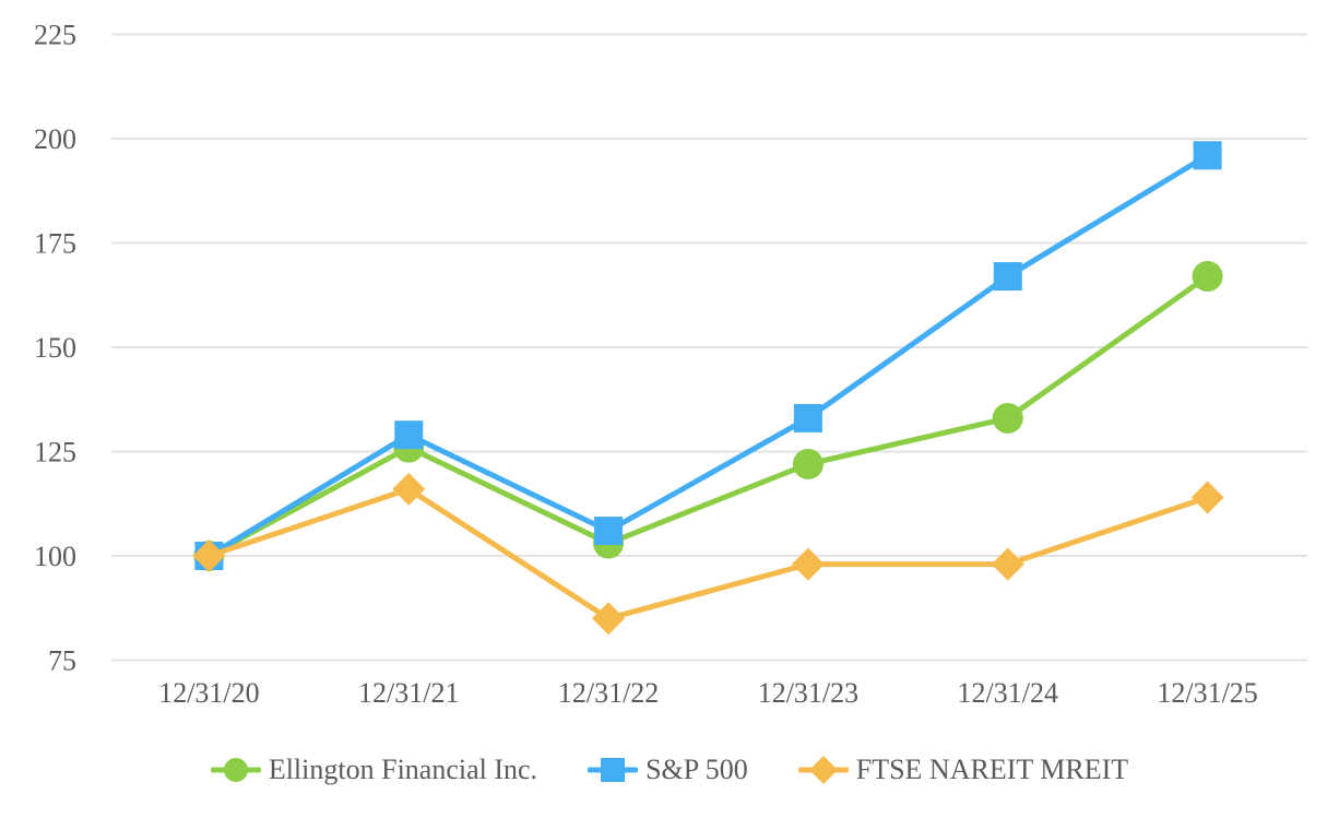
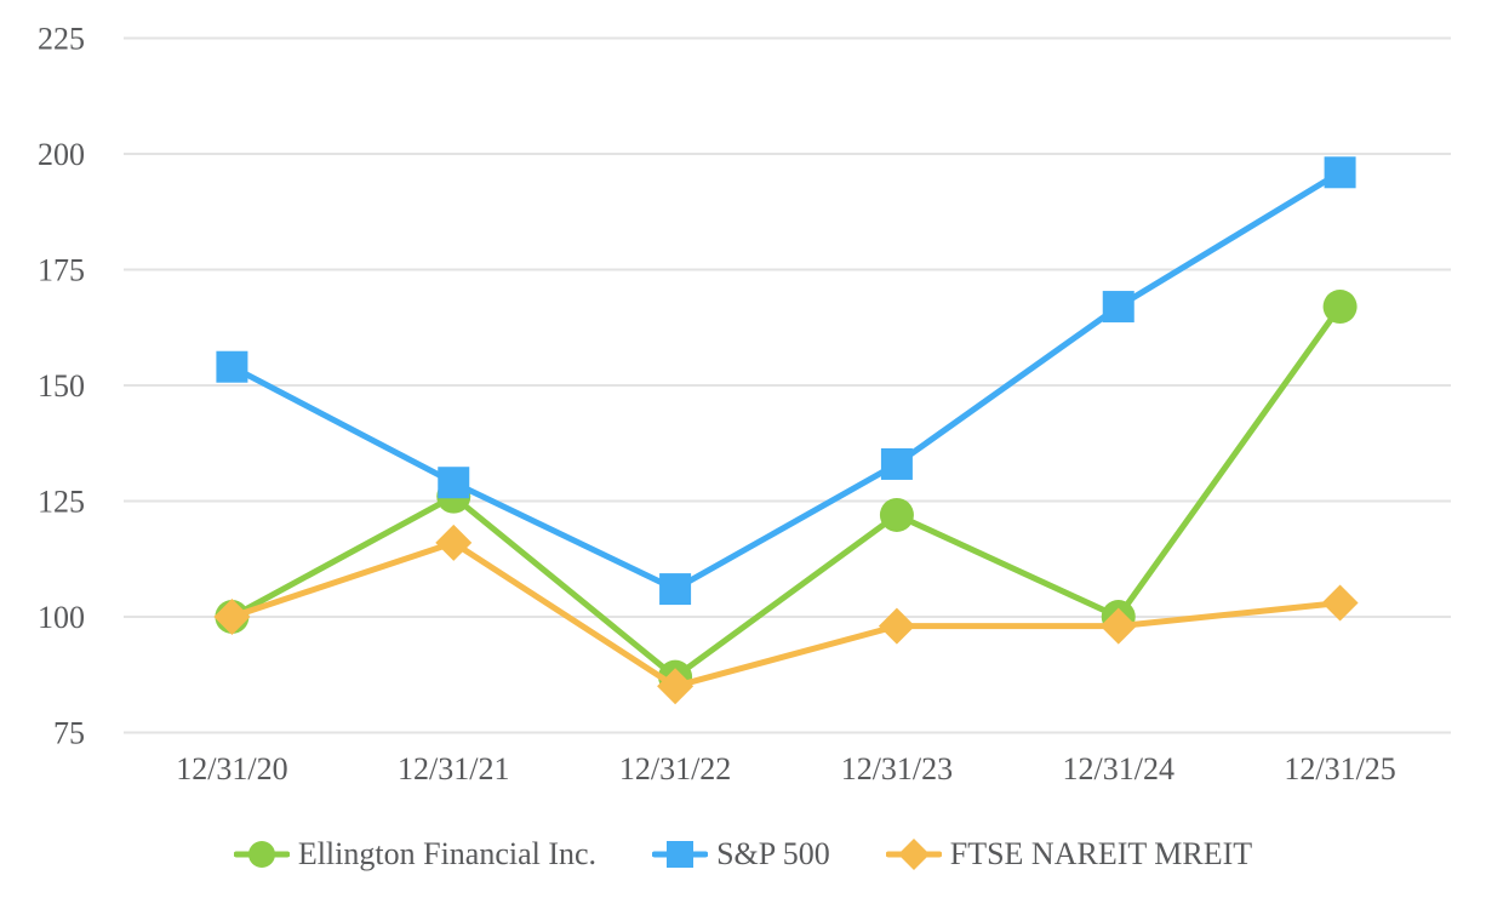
S&P 500/12/31/20: 100 -> 154
Ellington Financial Inc./12/31/22: 103 -> 87
Ellington Financial Inc./12/31/24: 133 -> 100
FTSE NAREIT MREIT/12/31/25: 114 -> 103
